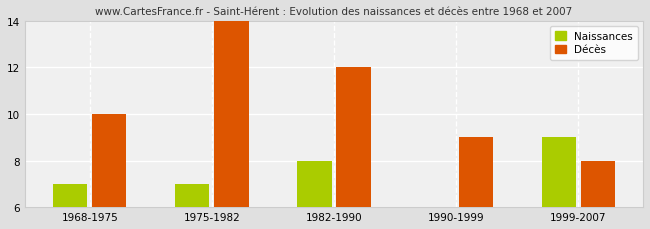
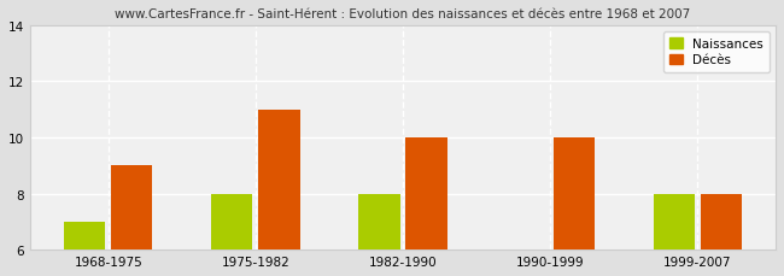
Décès/1968-1975: 10 -> 9
Naissances/1975-1982: 7 -> 8
Décès/1975-1982: 14 -> 11
Décès/1982-1990: 12 -> 10
Décès/1990-1999: 9 -> 10
Naissances/1999-2007: 9 -> 8
